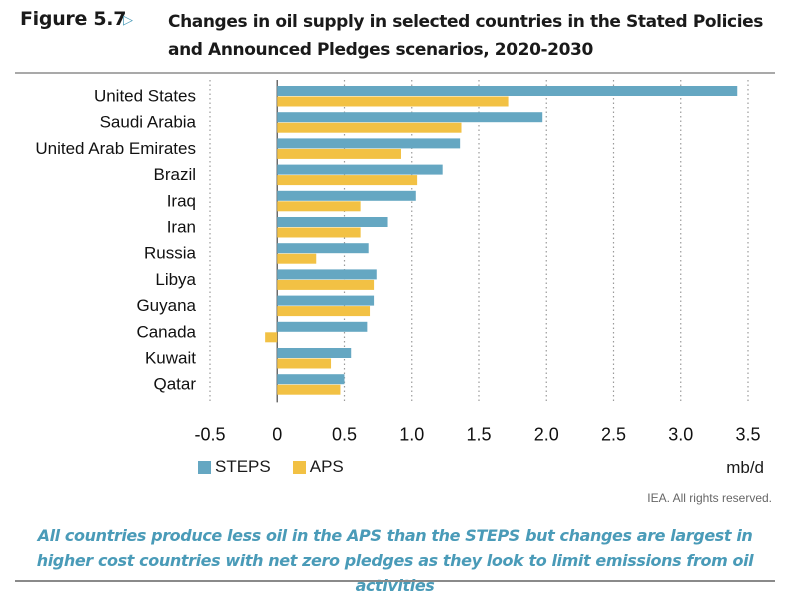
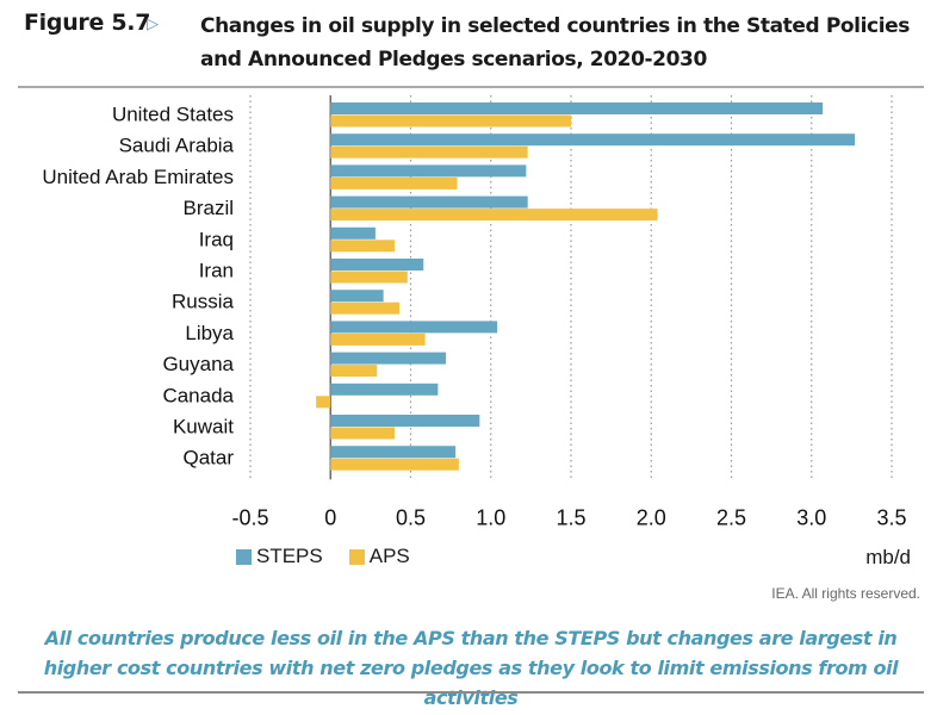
STEPS/United States: 3.42 -> 3.07
APS/United States: 1.72 -> 1.50
STEPS/Saudi Arabia: 1.97 -> 3.27
APS/Saudi Arabia: 1.37 -> 1.23
STEPS/United Arab Emirates: 1.36 -> 1.22
APS/United Arab Emirates: 0.92 -> 0.79
APS/Brazil: 1.04 -> 2.04
STEPS/Iraq: 1.03 -> 0.28
APS/Iraq: 0.62 -> 0.40
STEPS/Iran: 0.82 -> 0.58
APS/Iran: 0.62 -> 0.48
STEPS/Russia: 0.68 -> 0.33
APS/Russia: 0.29 -> 0.43
STEPS/Libya: 0.74 -> 1.04
APS/Libya: 0.72 -> 0.59
APS/Guyana: 0.69 -> 0.29
STEPS/Kuwait: 0.55 -> 0.93
STEPS/Qatar: 0.50 -> 0.78
APS/Qatar: 0.47 -> 0.80
